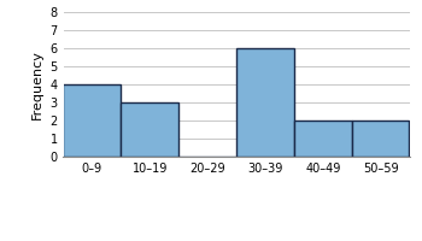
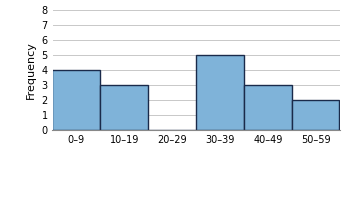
30–39: 6 -> 5
40–49: 2 -> 3
